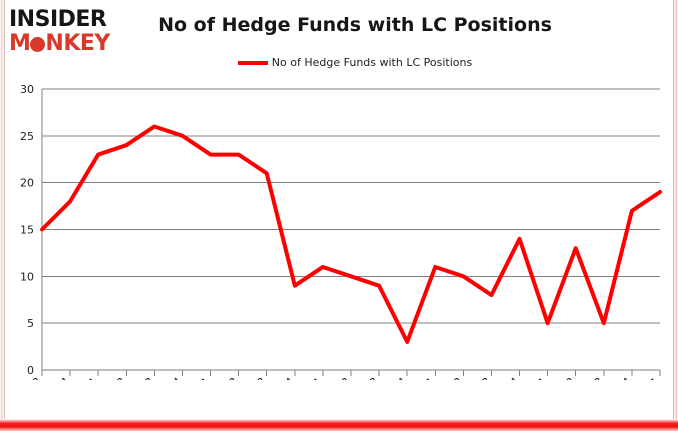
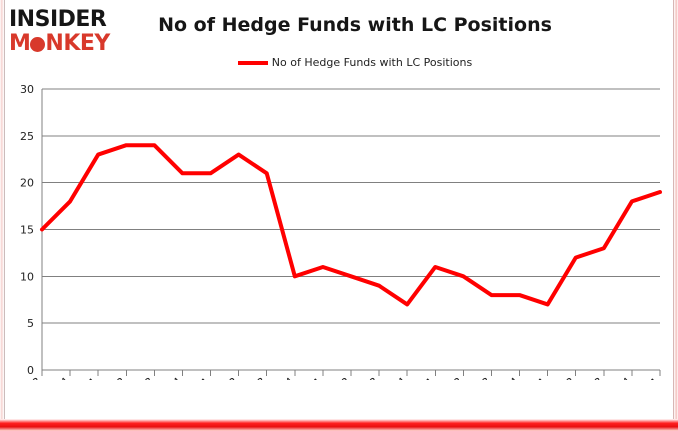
16Q3: 26 -> 24
16Q4: 25 -> 21
17Q1: 23 -> 21
17Q4: 9 -> 10
18Q4: 3 -> 7
19Q4: 14 -> 8
20Q1: 5 -> 7
20Q2: 13 -> 12
20Q3: 5 -> 13
20Q4: 17 -> 18
